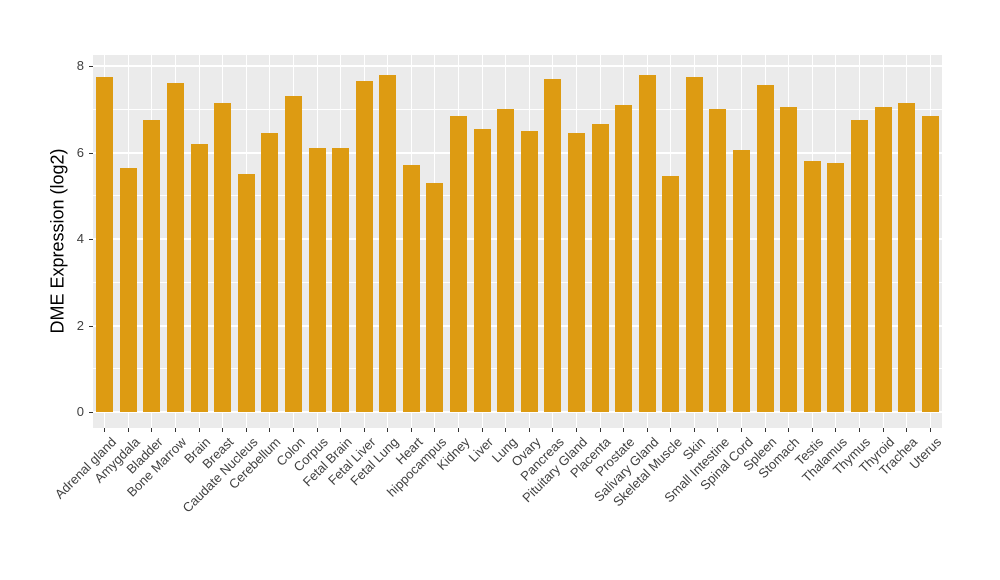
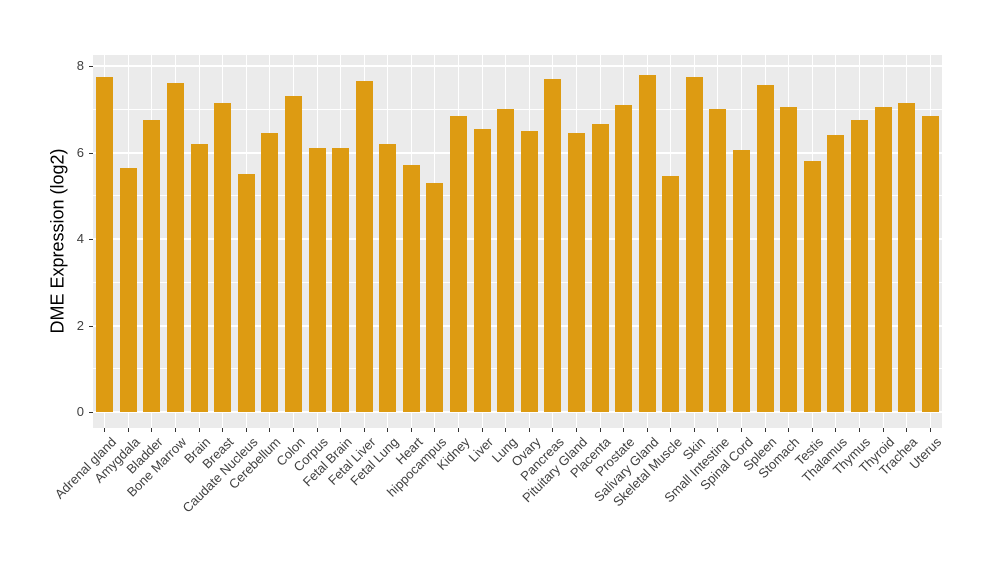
Fetal Lung: 7.8 -> 6.2
Thalamus: 5.8 -> 6.4
